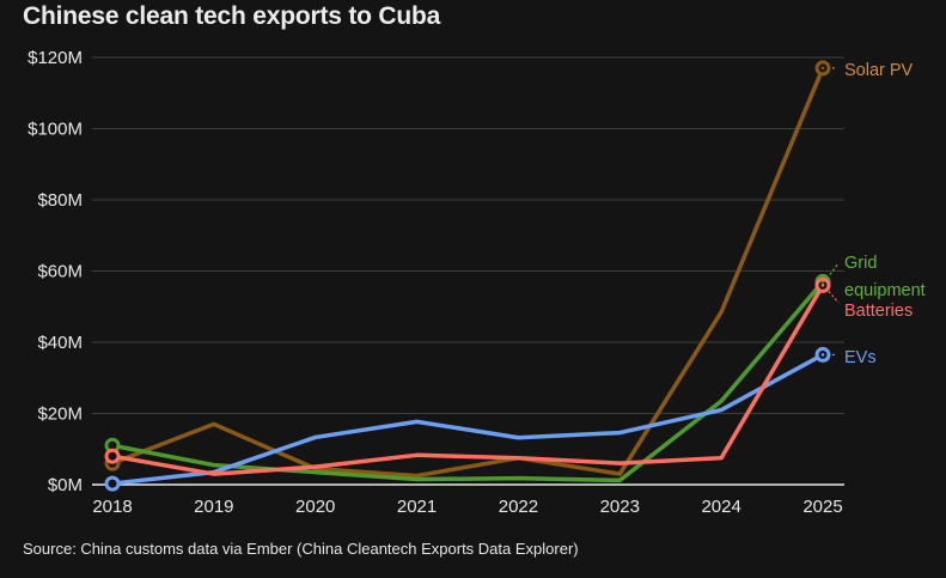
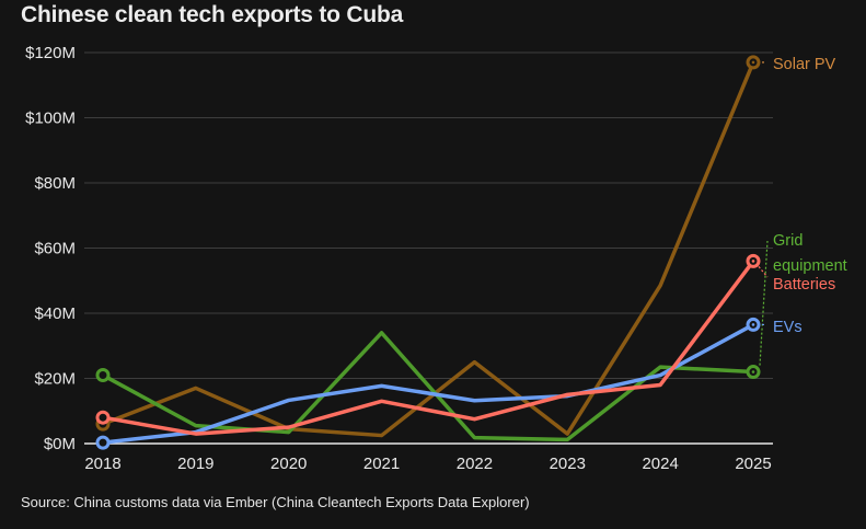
Grid equipment/2018: $11M -> $21M
Grid equipment/2021: $2M -> $34M
Batteries/2021: $8M -> $13M
Solar PV/2022: $8M -> $25M
Batteries/2023: $6M -> $15M
Batteries/2024: $8M -> $18M
Grid equipment/2025: $57M -> $22M
